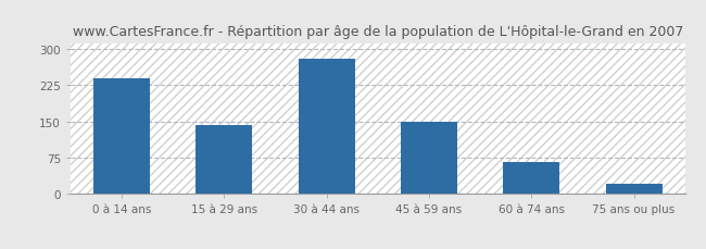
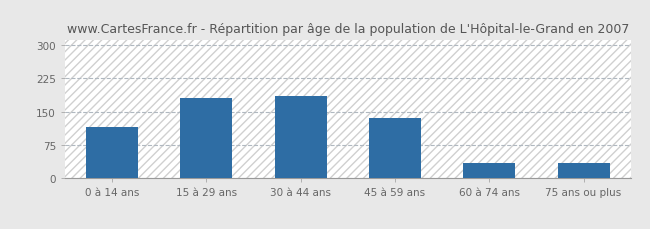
0 à 14 ans: 238 -> 115
15 à 29 ans: 143 -> 180
30 à 44 ans: 280 -> 185
45 à 59 ans: 150 -> 135
60 à 74 ans: 65 -> 35
75 ans ou plus: 20 -> 35
